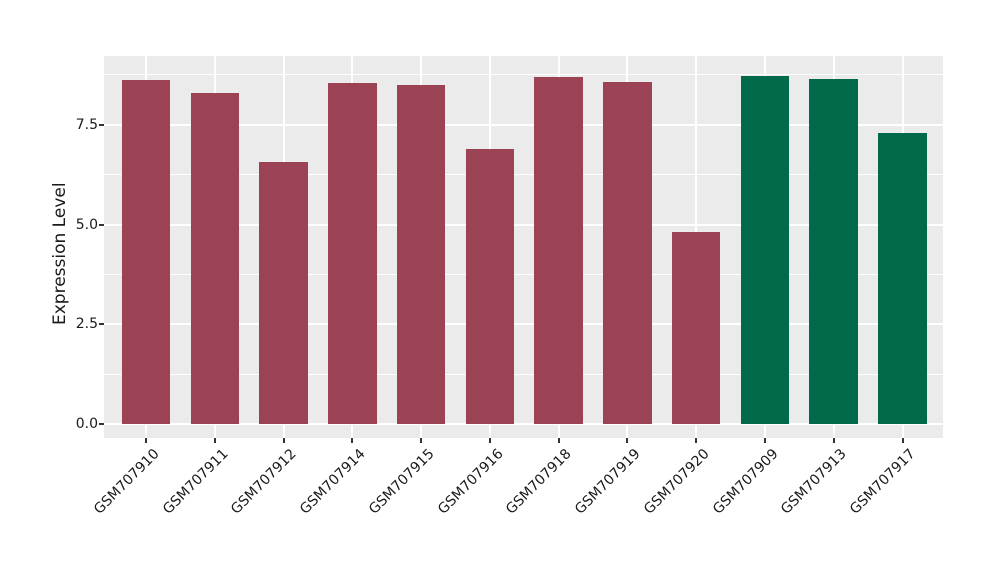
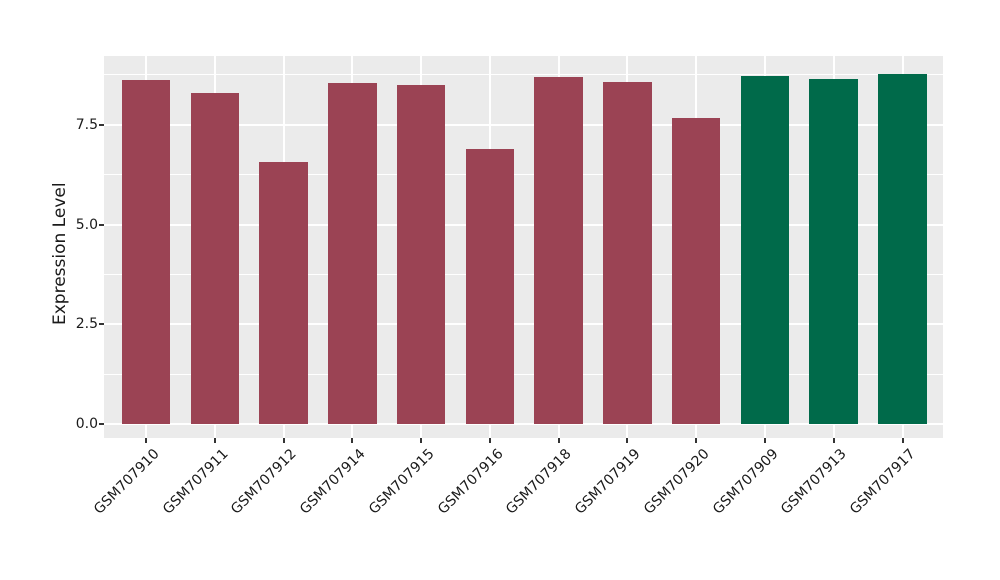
GSM707920: 4.8 -> 7.7
GSM707917: 7.3 -> 8.8
